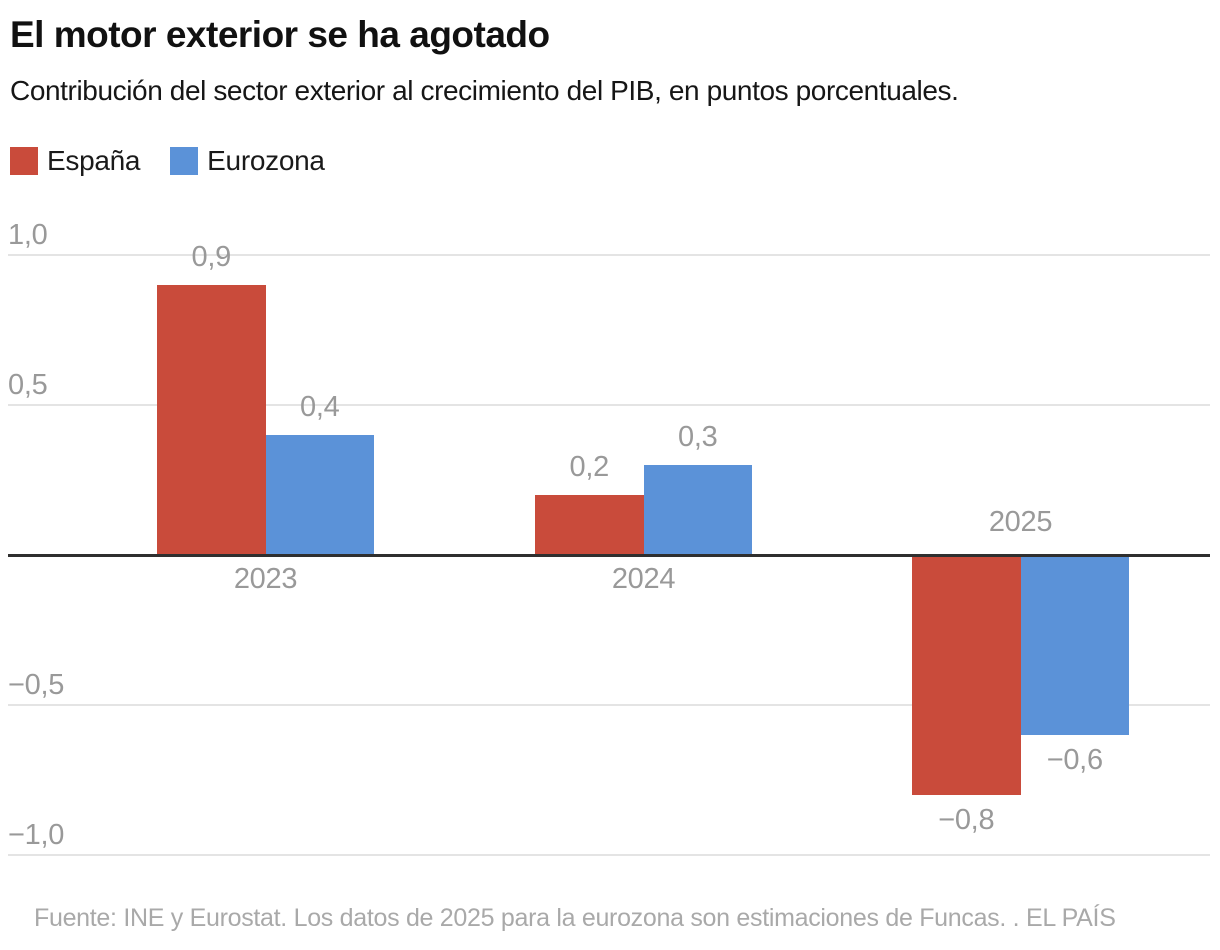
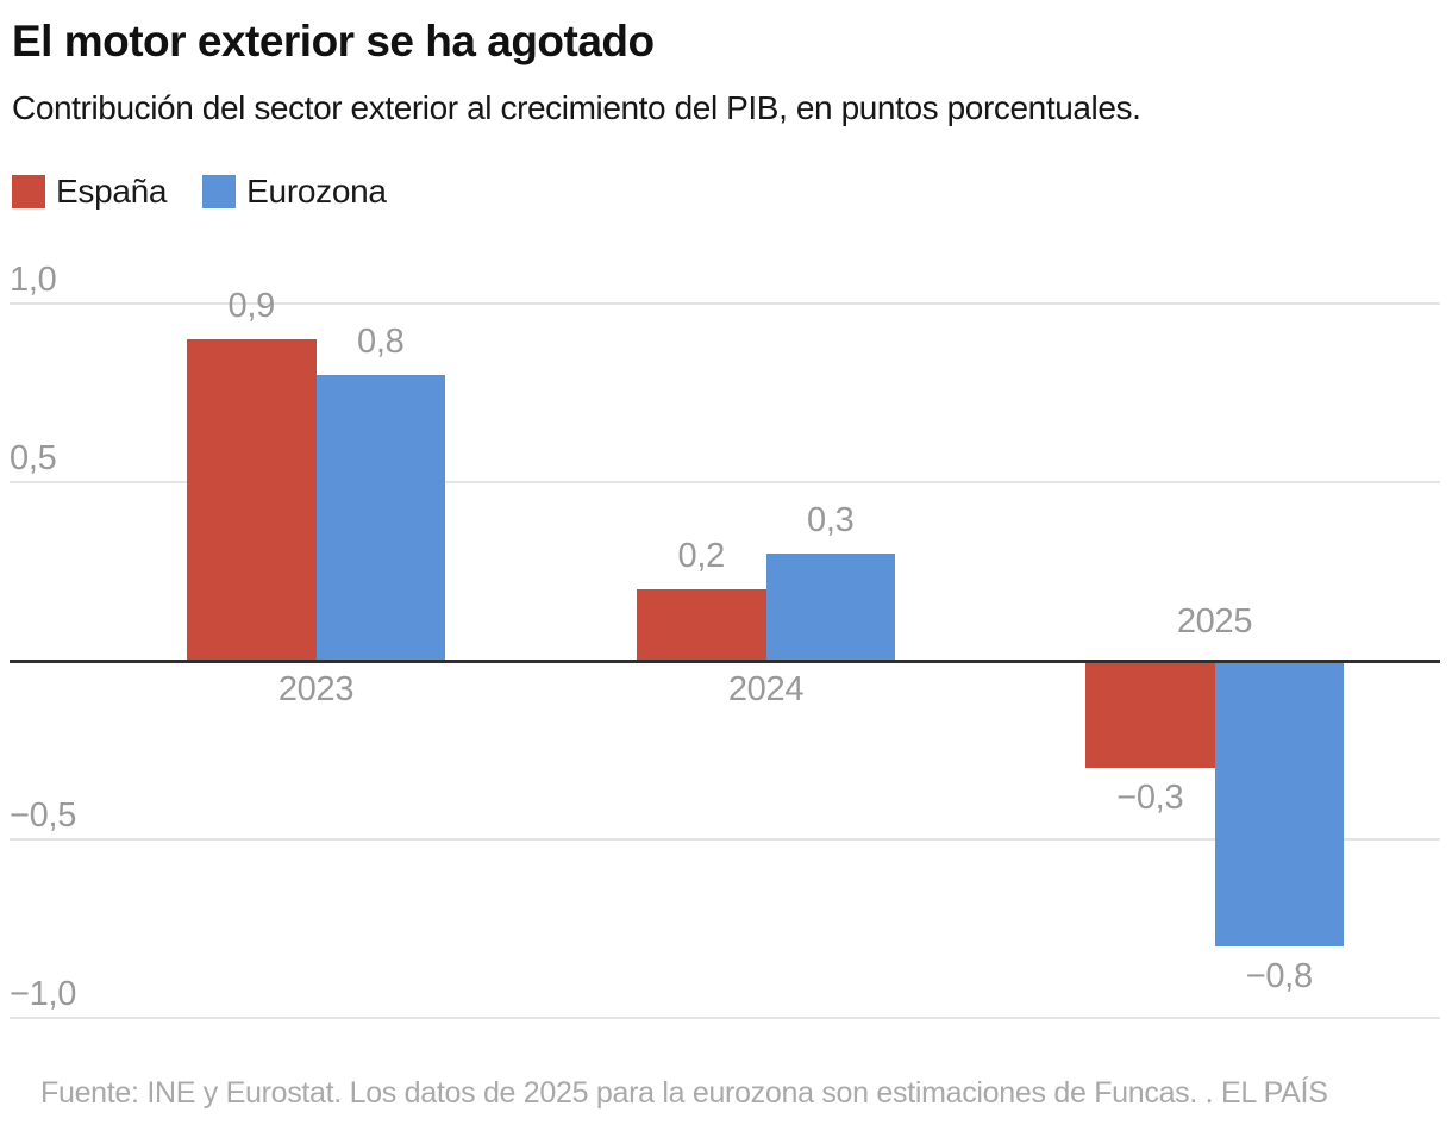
Eurozona/2023: 0,4 -> 0,8
España/2025: −0,8 -> −0,3
Eurozona/2025: −0,6 -> −0,8
